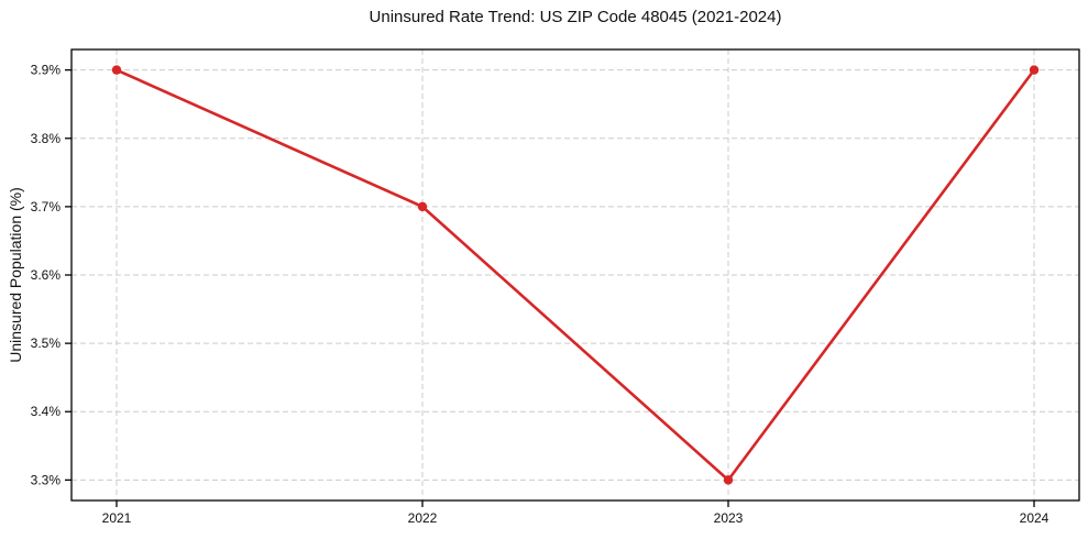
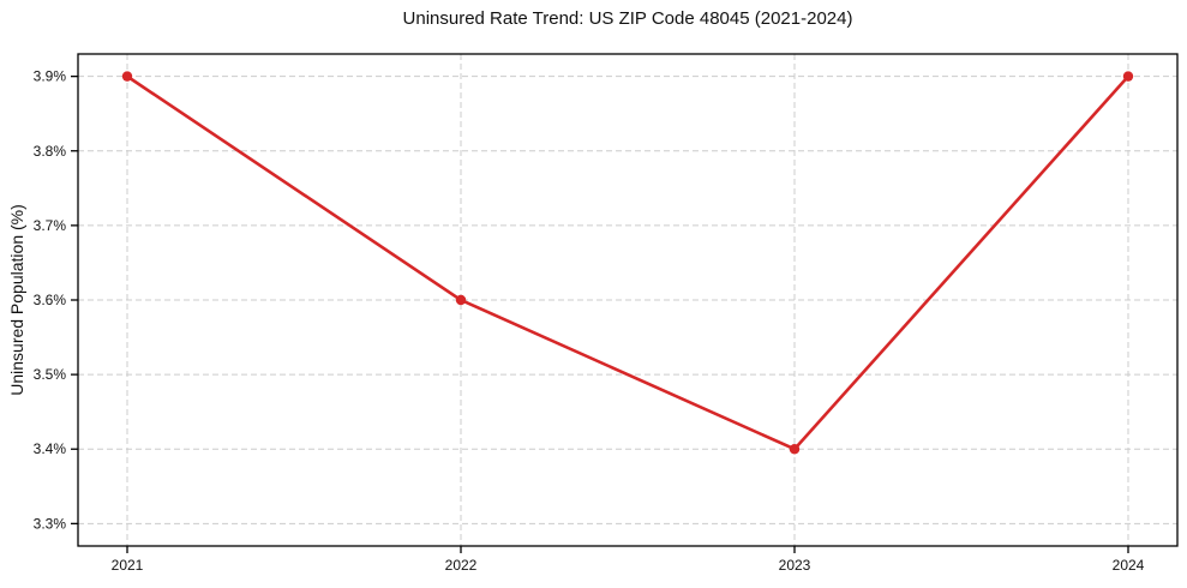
2022: 3.7% -> 3.6%
2023: 3.3% -> 3.4%
